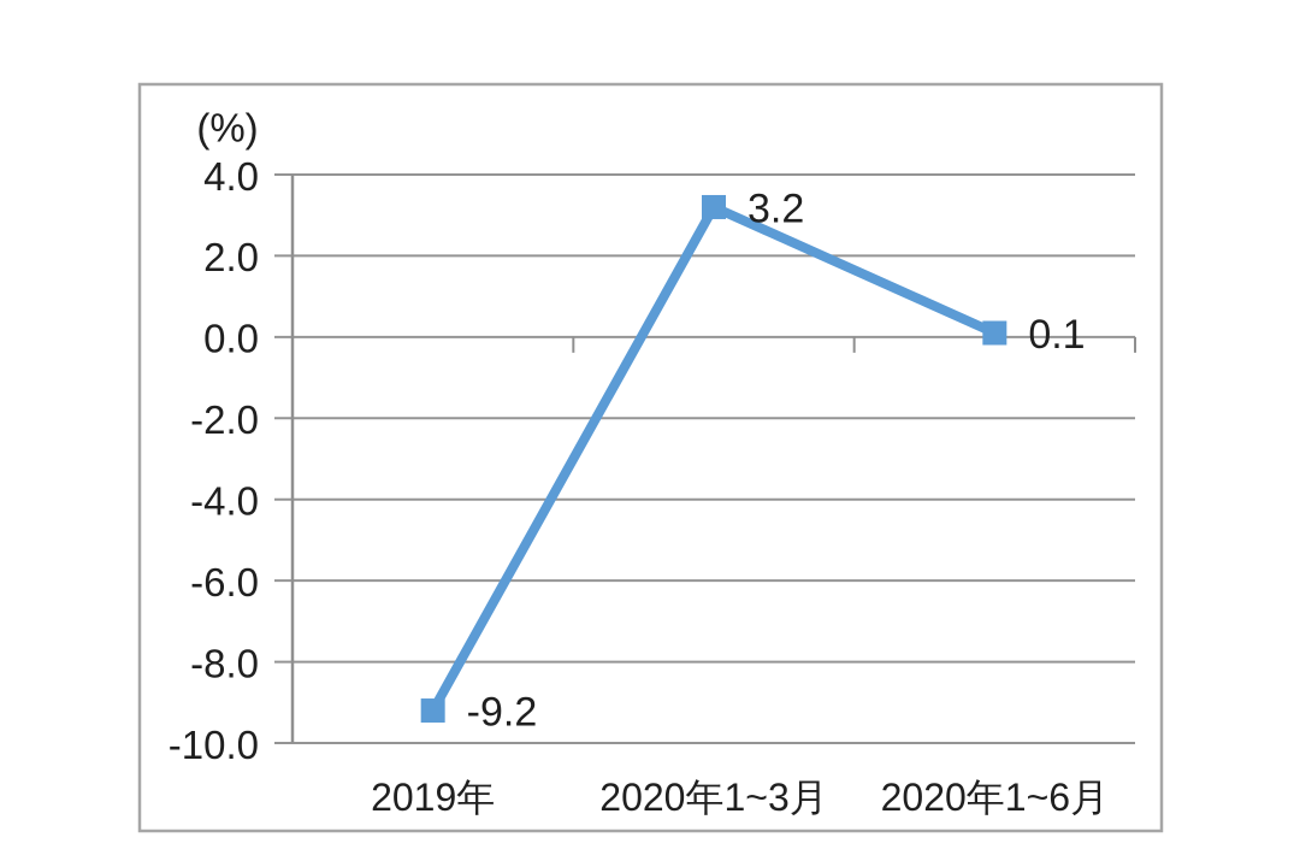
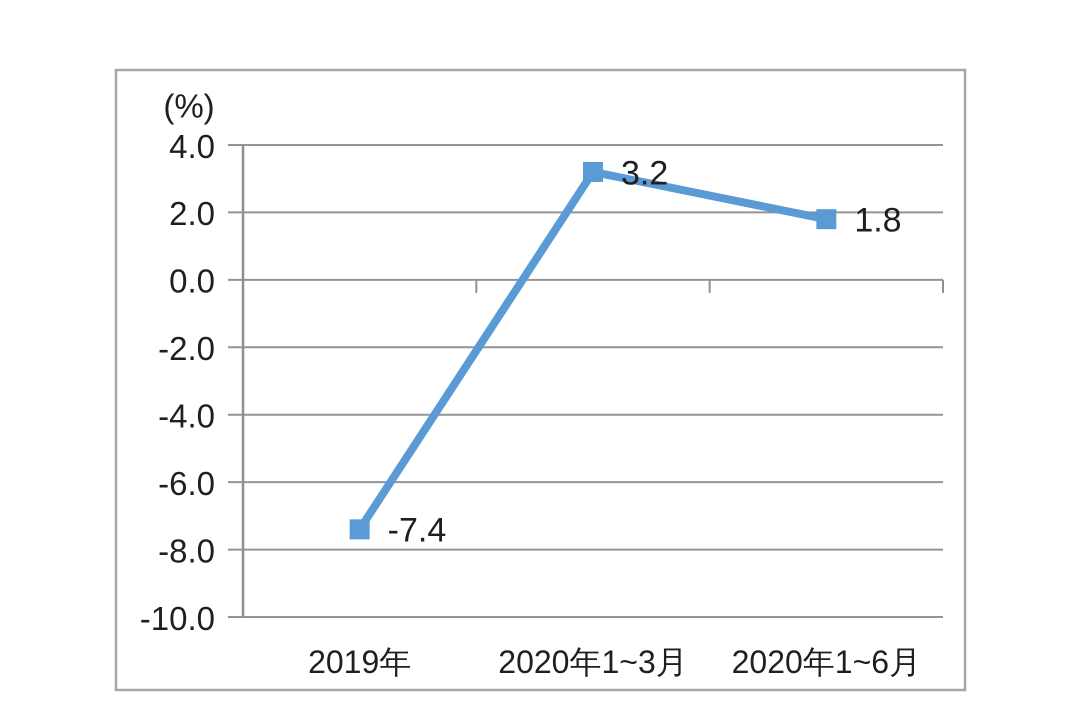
2019年: -9.2 -> -7.4
2020年1~6月: 0.1 -> 1.8
